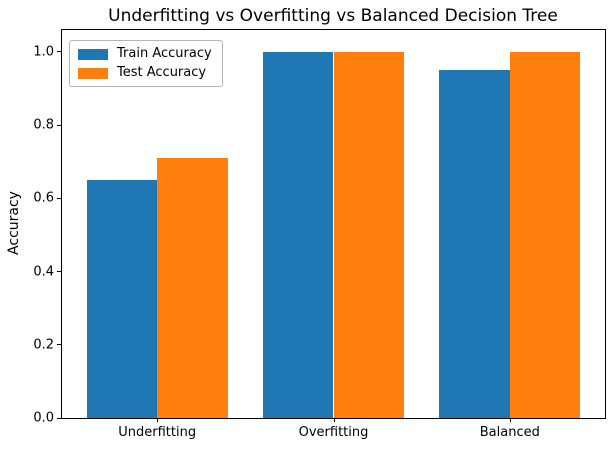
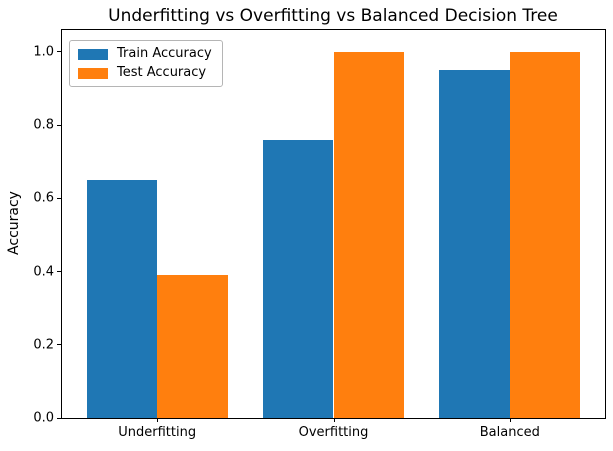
Test Accuracy/Underfitting: 0.71 -> 0.39
Train Accuracy/Overfitting: 1.00 -> 0.76
